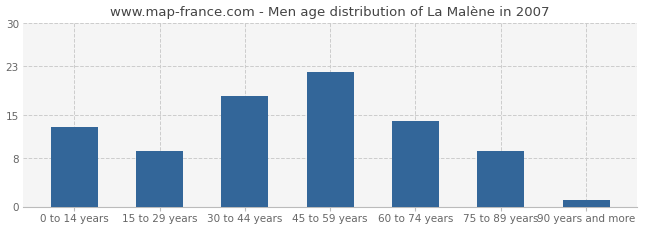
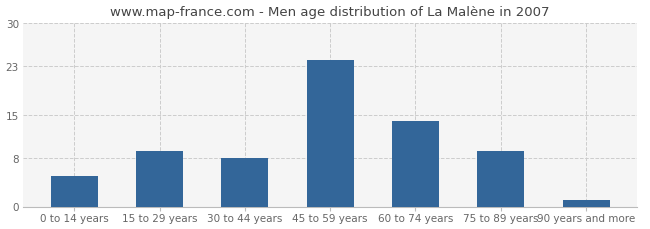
0 to 14 years: 13 -> 5
30 to 44 years: 18 -> 8
45 to 59 years: 22 -> 24
